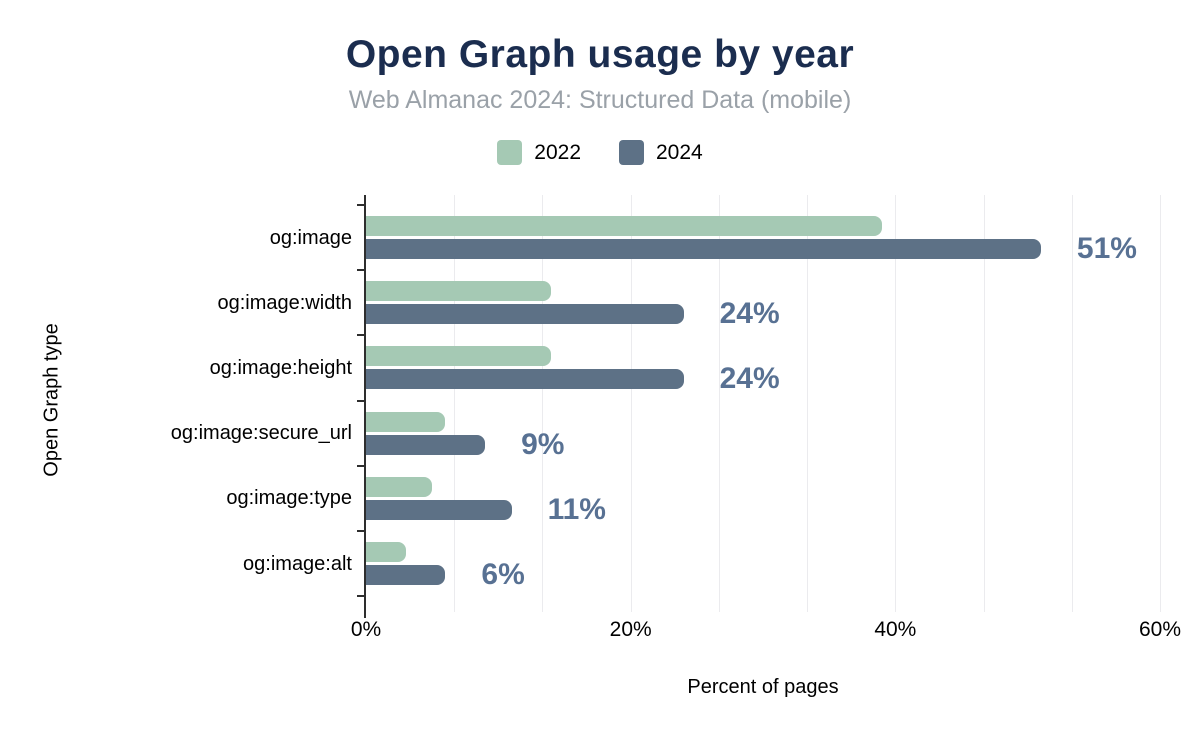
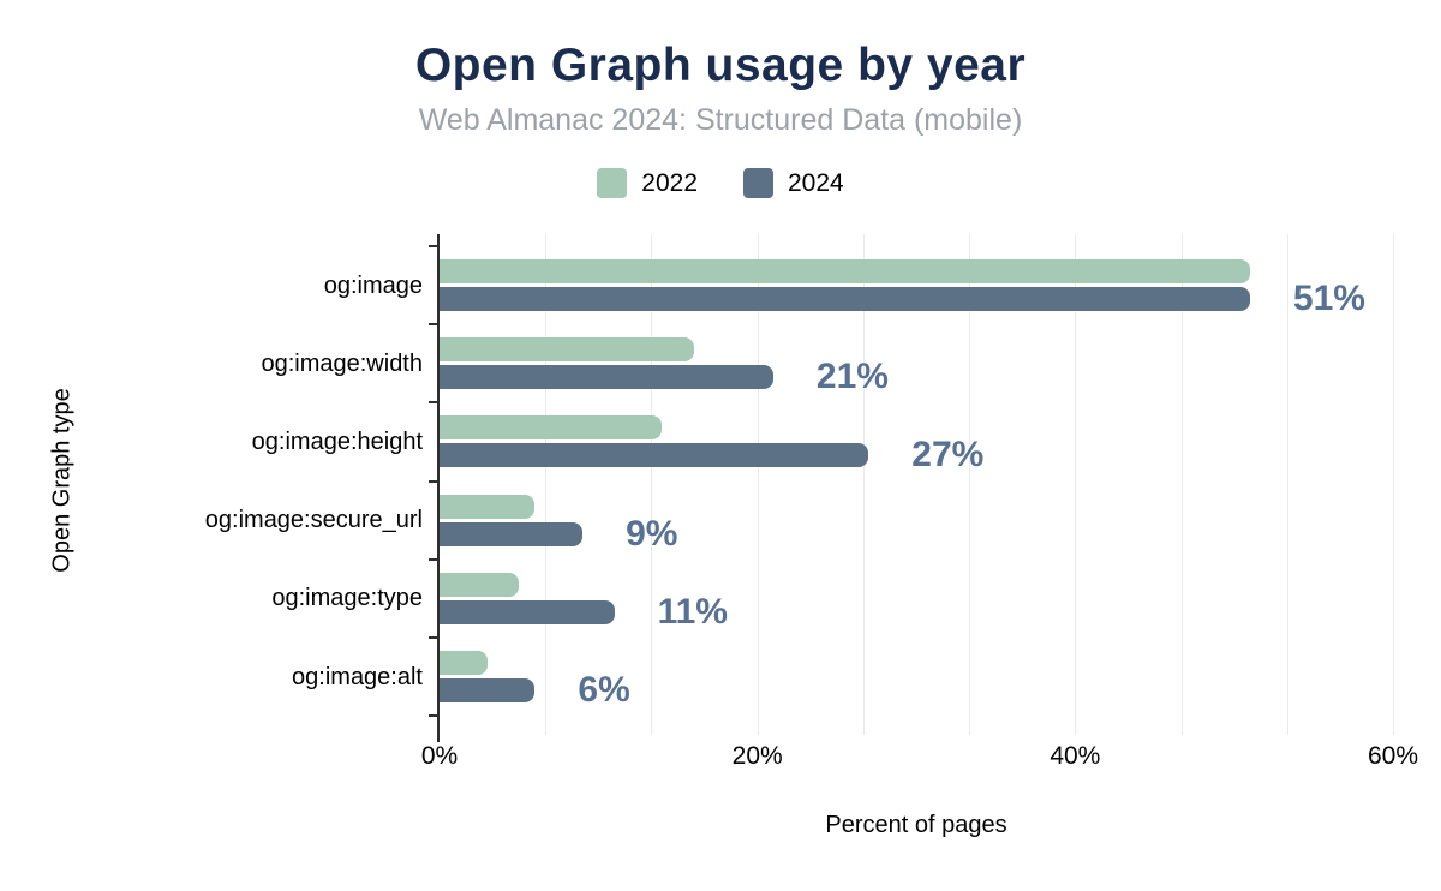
2022/og:image: 39% -> 51%
2022/og:image:width: 14% -> 16%
2024/og:image:width: 24% -> 21%
2024/og:image:height: 24% -> 27%
